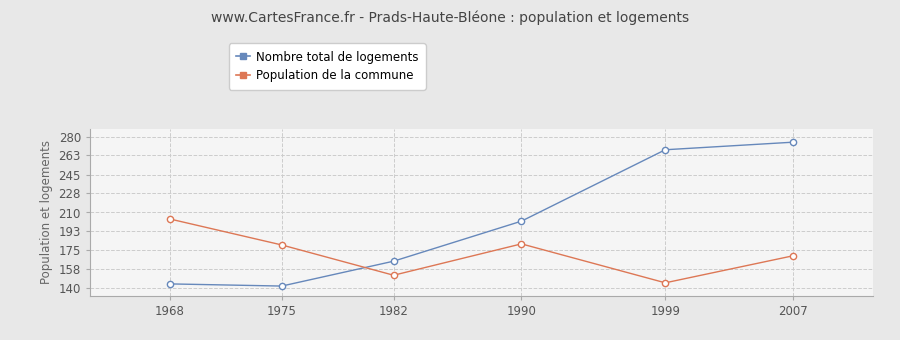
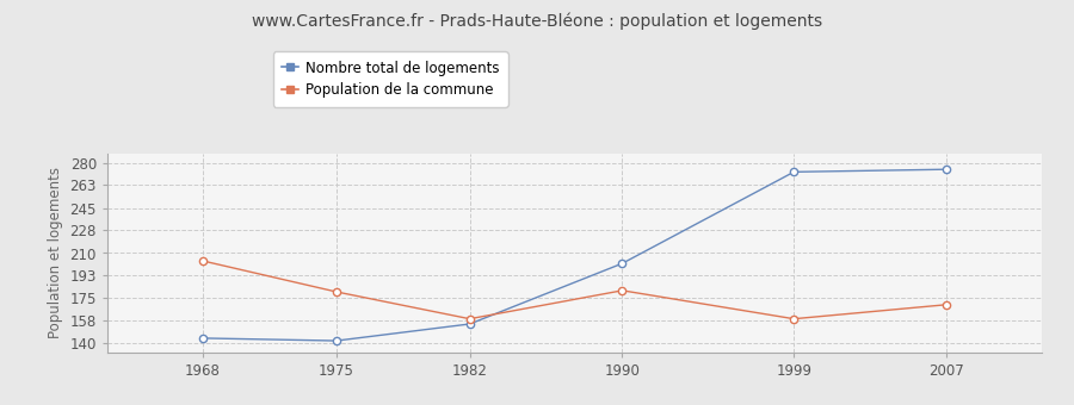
Nombre total de logements/1982: 165 -> 155
Population de la commune/1982: 152 -> 159
Nombre total de logements/1999: 268 -> 273
Population de la commune/1999: 145 -> 159
